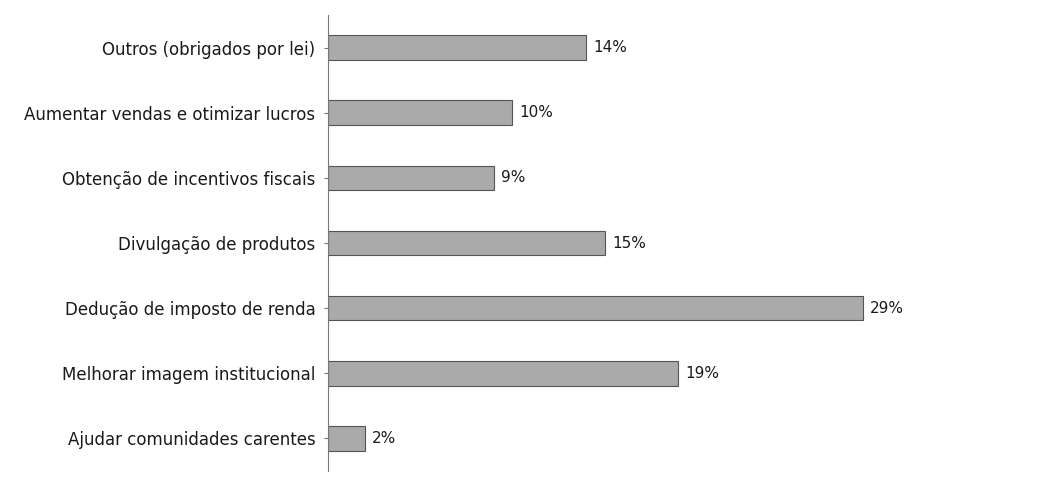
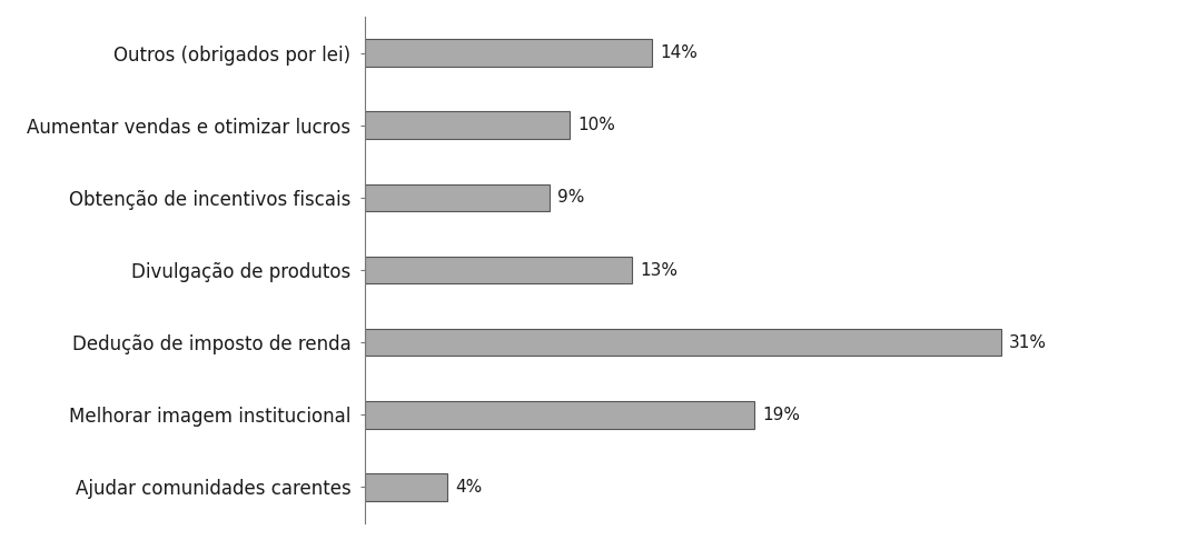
Divulgação de produtos: 15% -> 13%
Dedução de imposto de renda: 29% -> 31%
Ajudar comunidades carentes: 2% -> 4%
